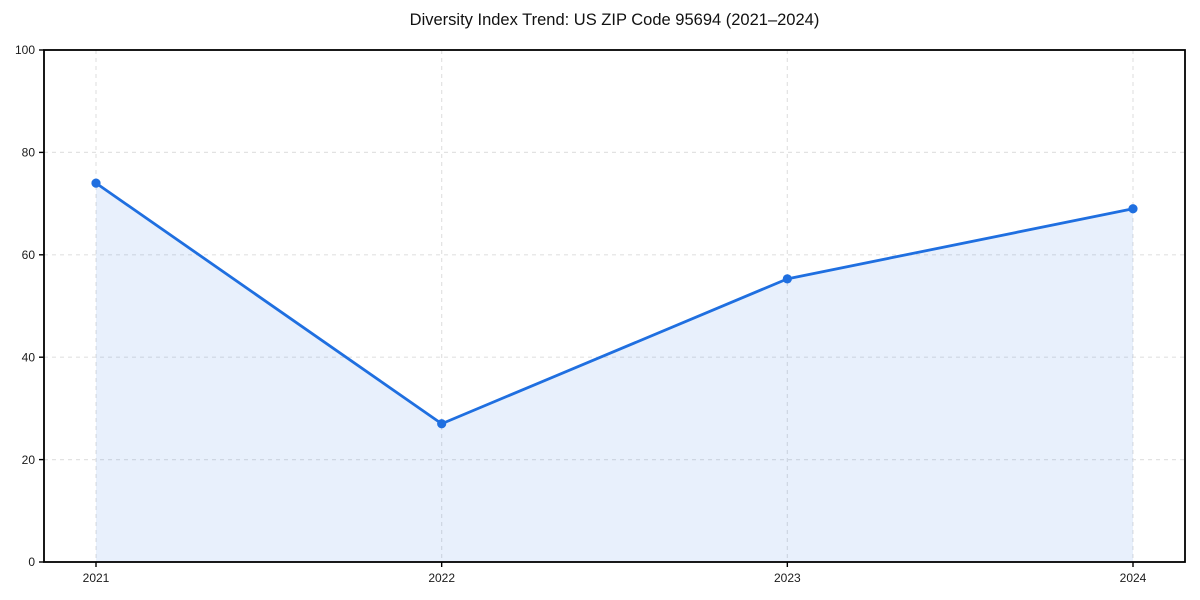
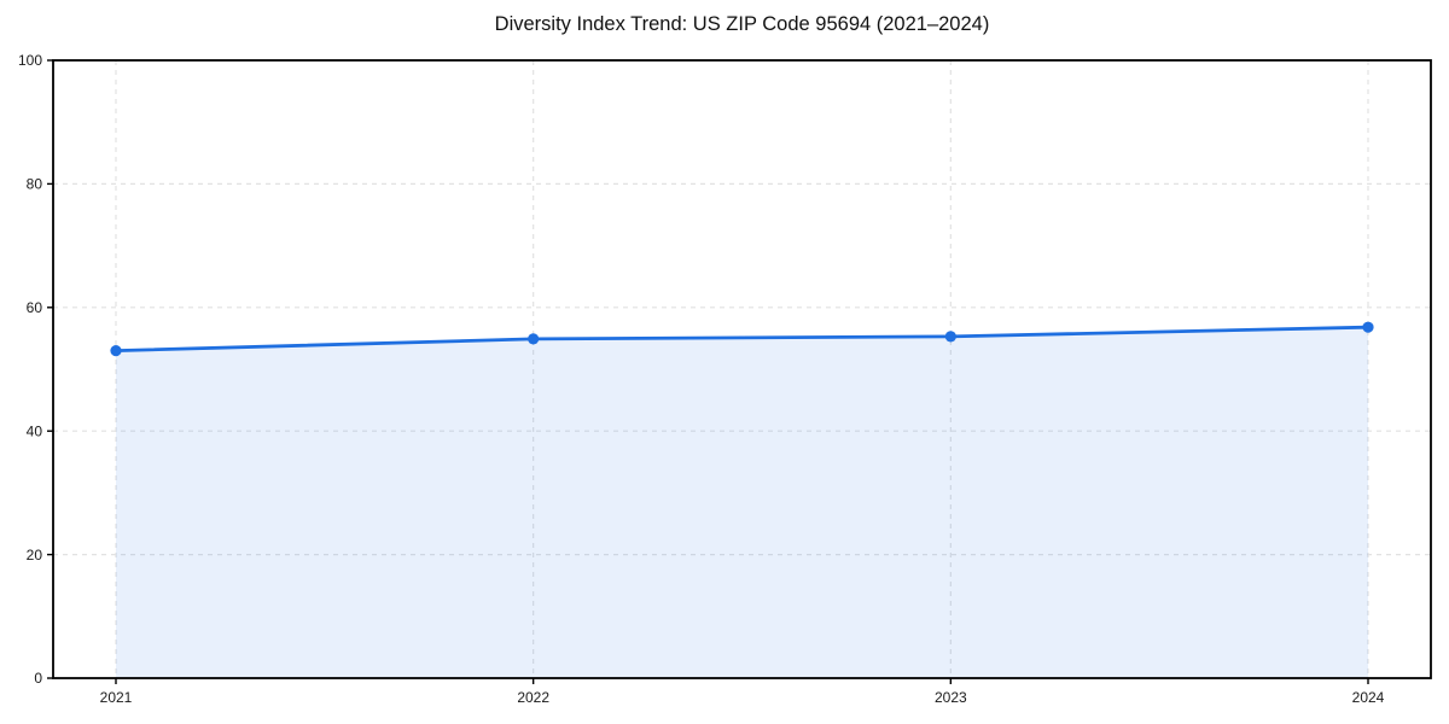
2021: 74 -> 53
2022: 27 -> 55
2024: 69 -> 57
